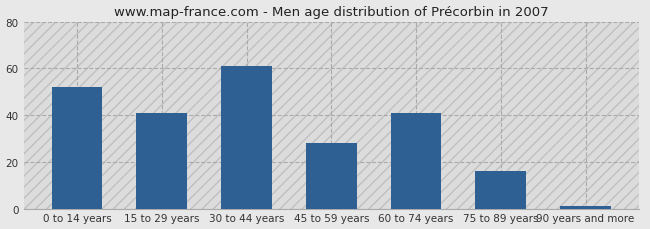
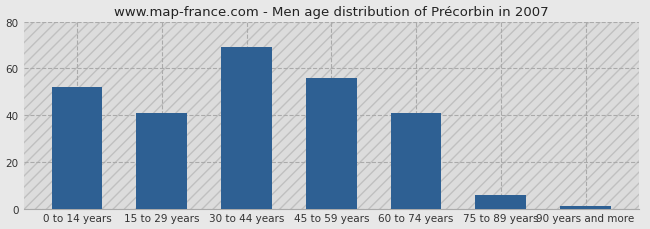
30 to 44 years: 61 -> 69
45 to 59 years: 28 -> 56
75 to 89 years: 16 -> 6
